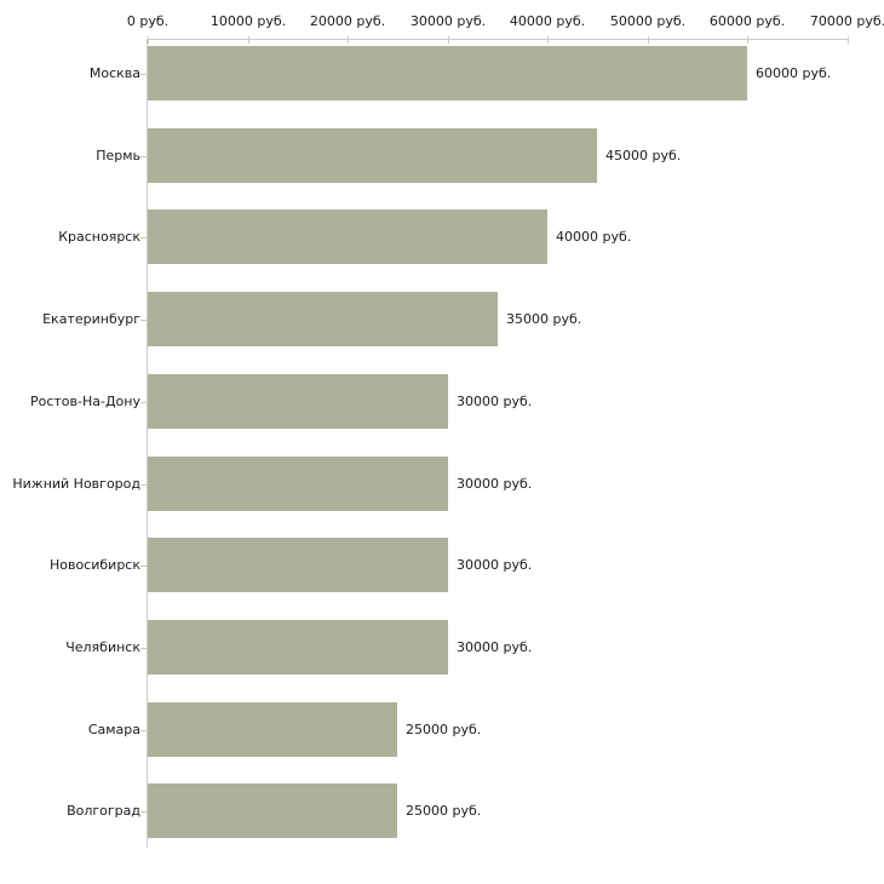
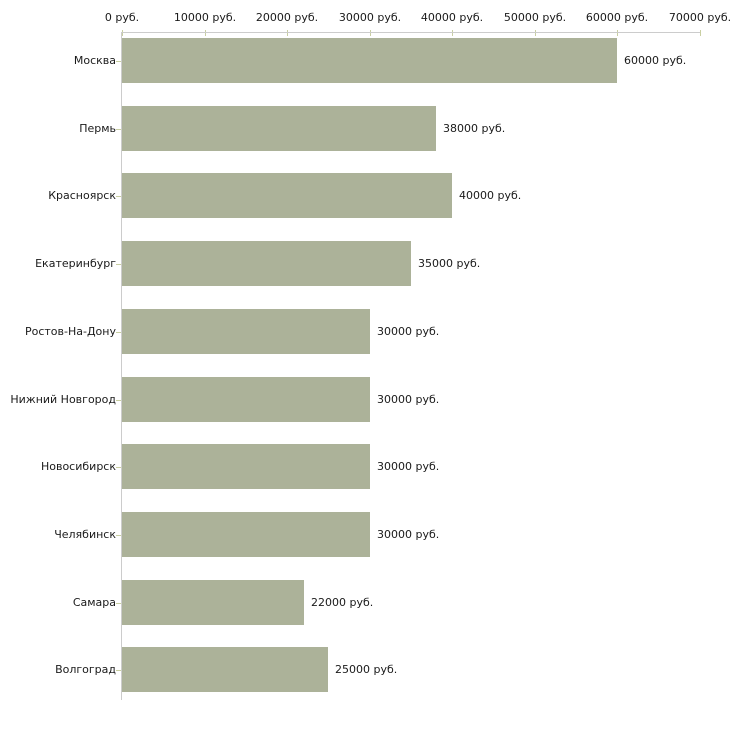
Пермь: 45000 -> 38000
Самара: 25000 -> 22000
